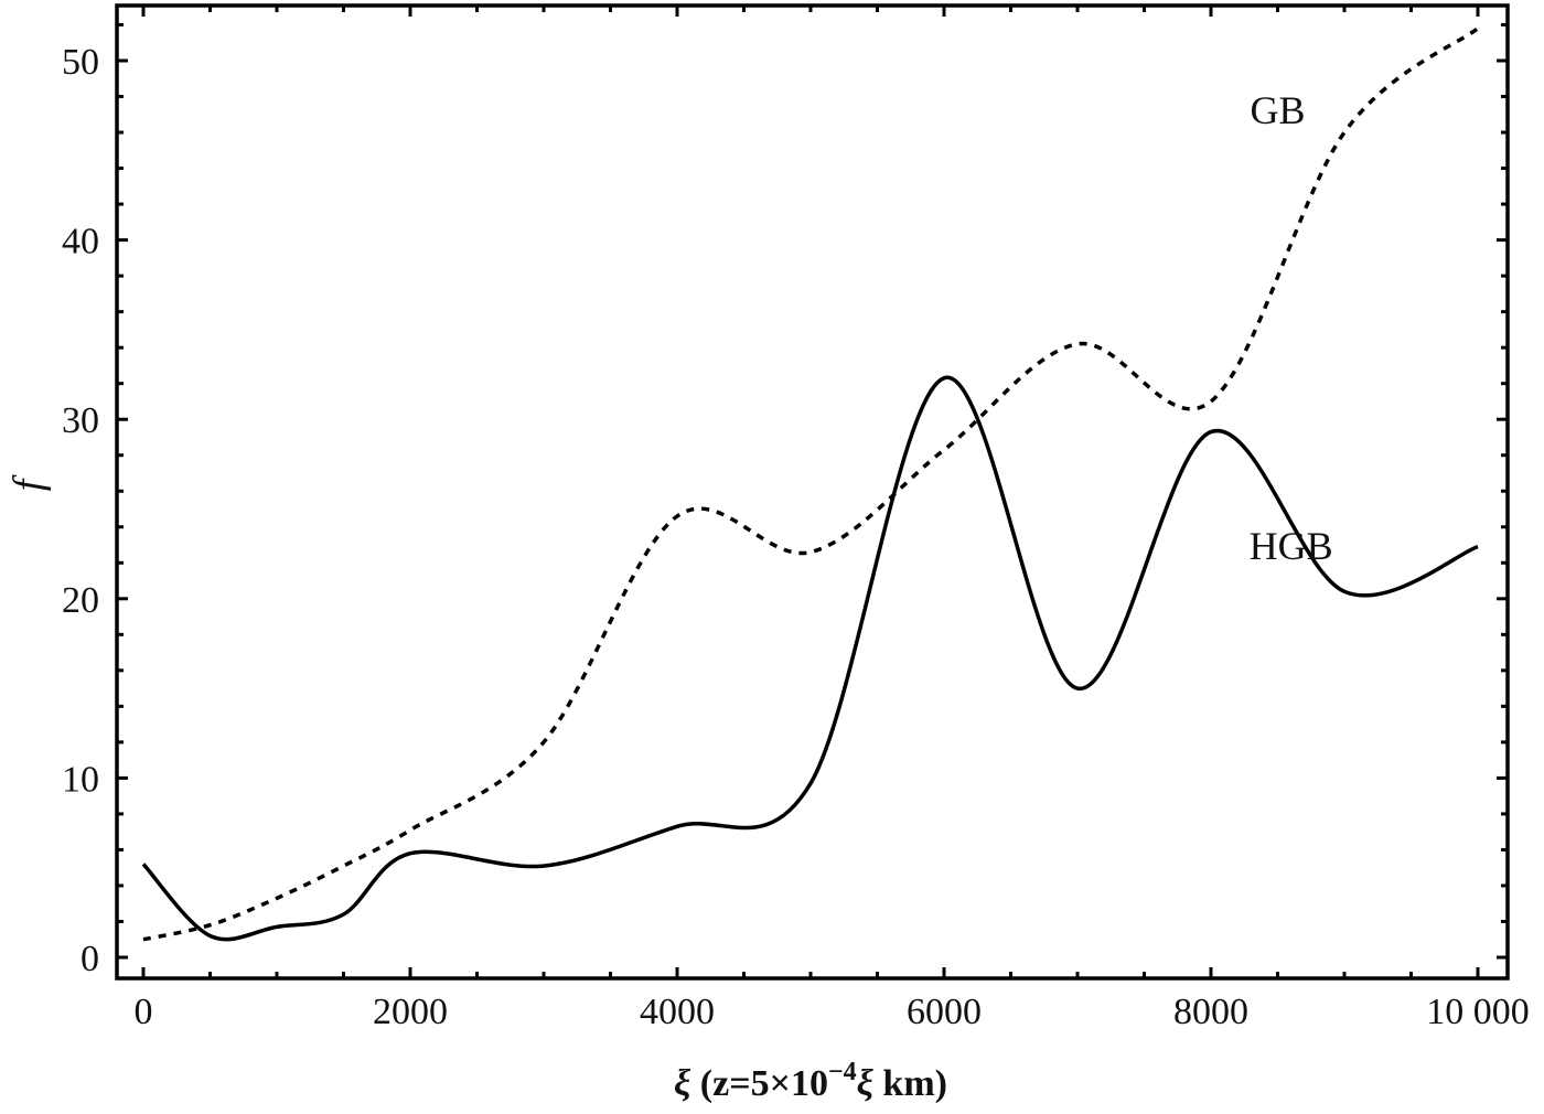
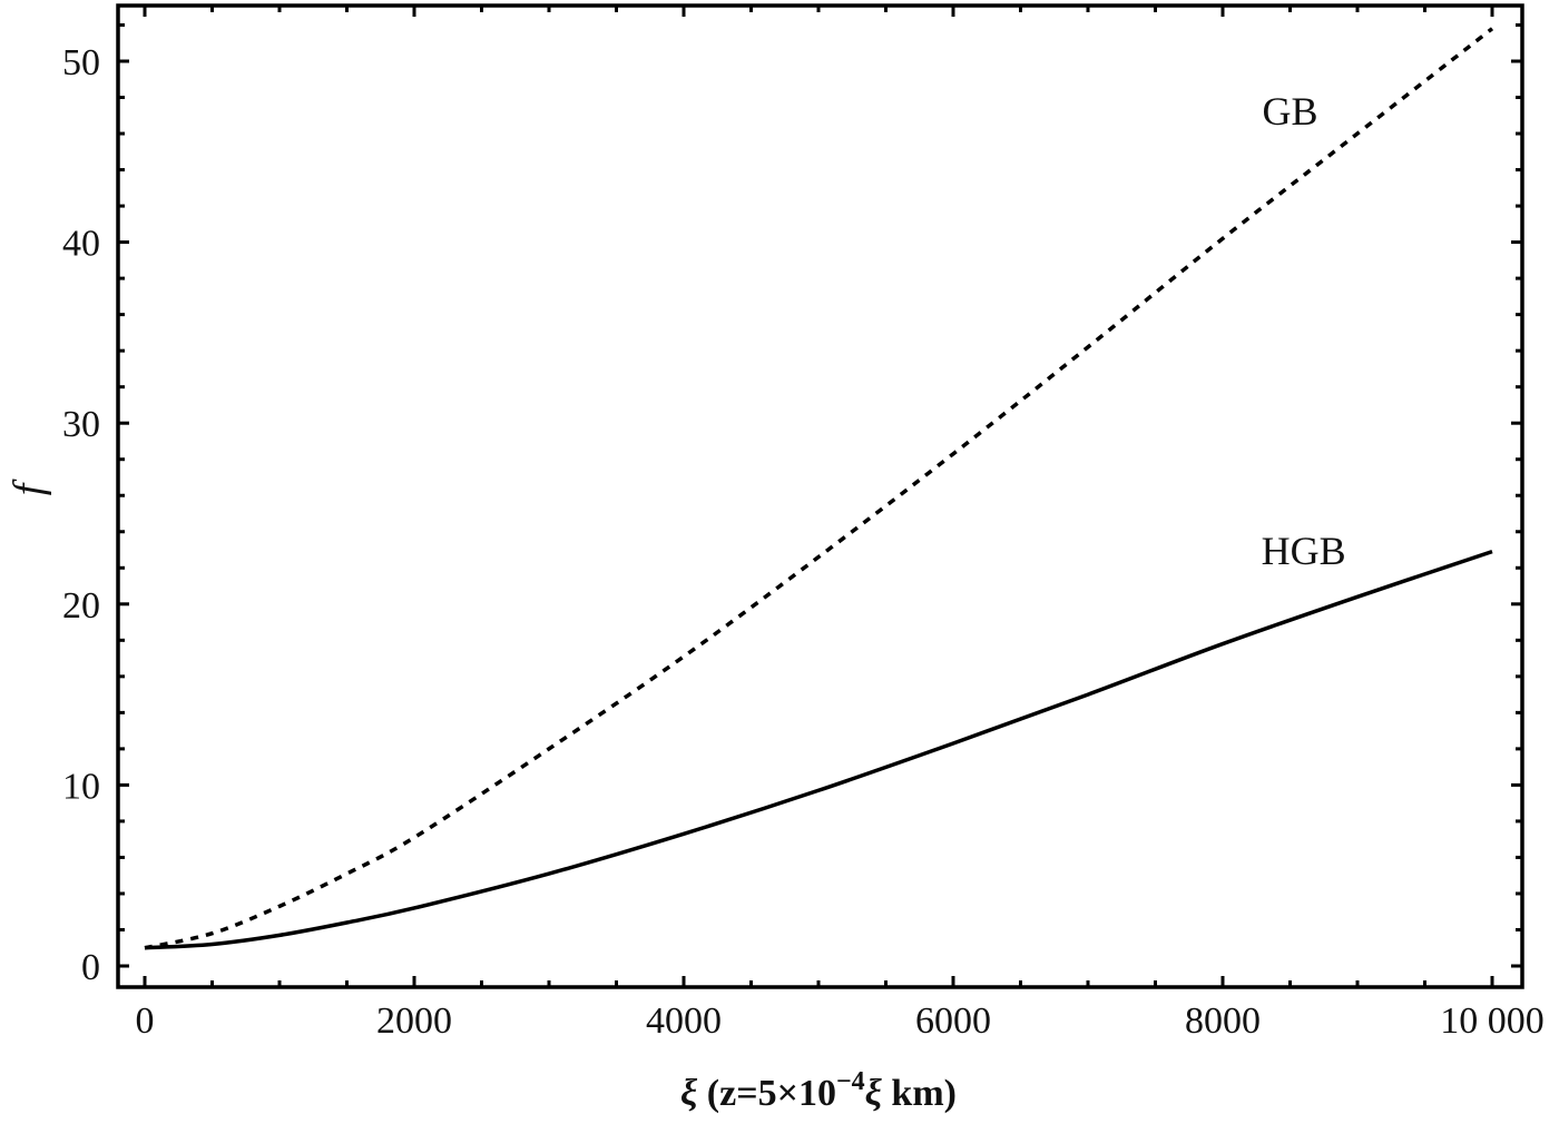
HGB/0: 5.2 -> 1.0
HGB/2000: 5.8 -> 3.2
GB/4000: 24.6 -> 17.1
HGB/6000: 32.3 -> 12.3
GB/8000: 31.0 -> 40.2
HGB/8000: 29.3 -> 17.8
